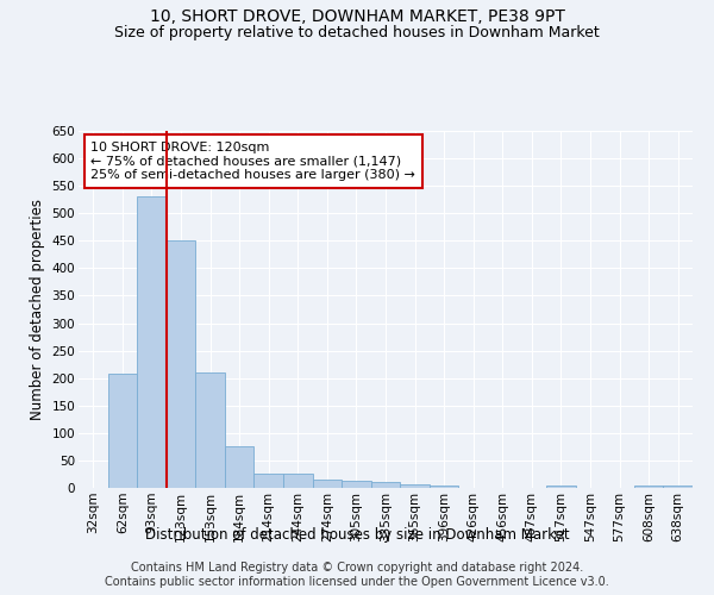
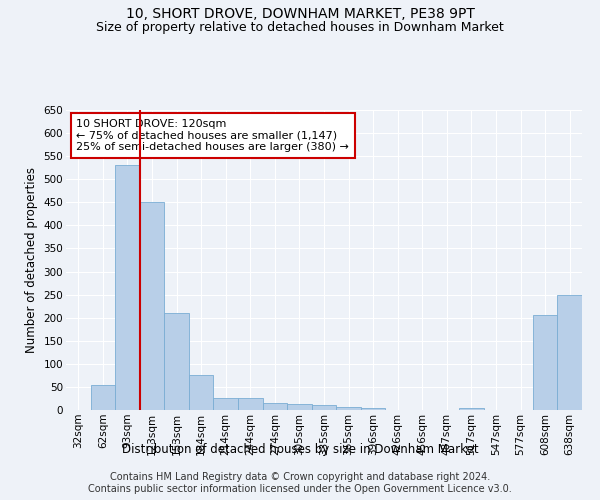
62sqm: 207 -> 55
608sqm: 5 -> 205
638sqm: 5 -> 250
